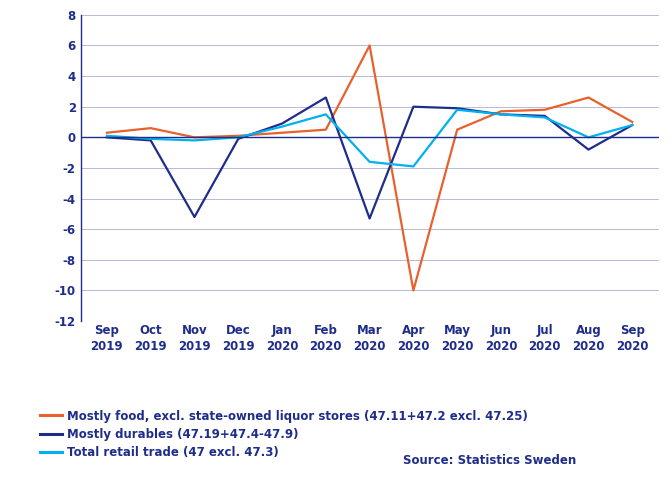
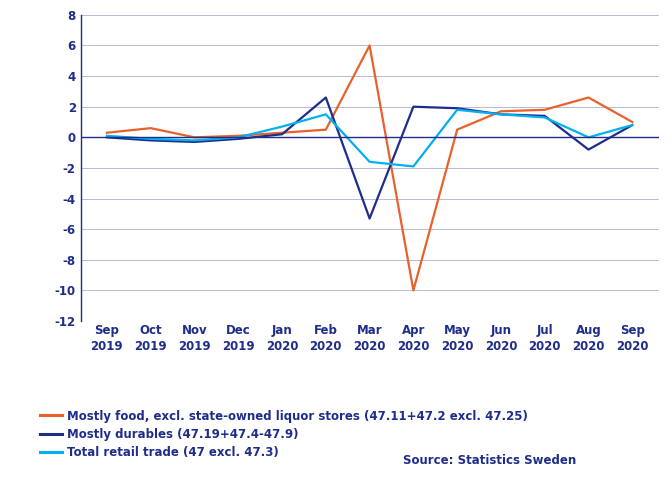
Mostly durables (47.19+47.4-47.9)/Nov 2019: -5.2 -> -0.3
Mostly durables (47.19+47.4-47.9)/Jan 2020: 0.9 -> 0.2
